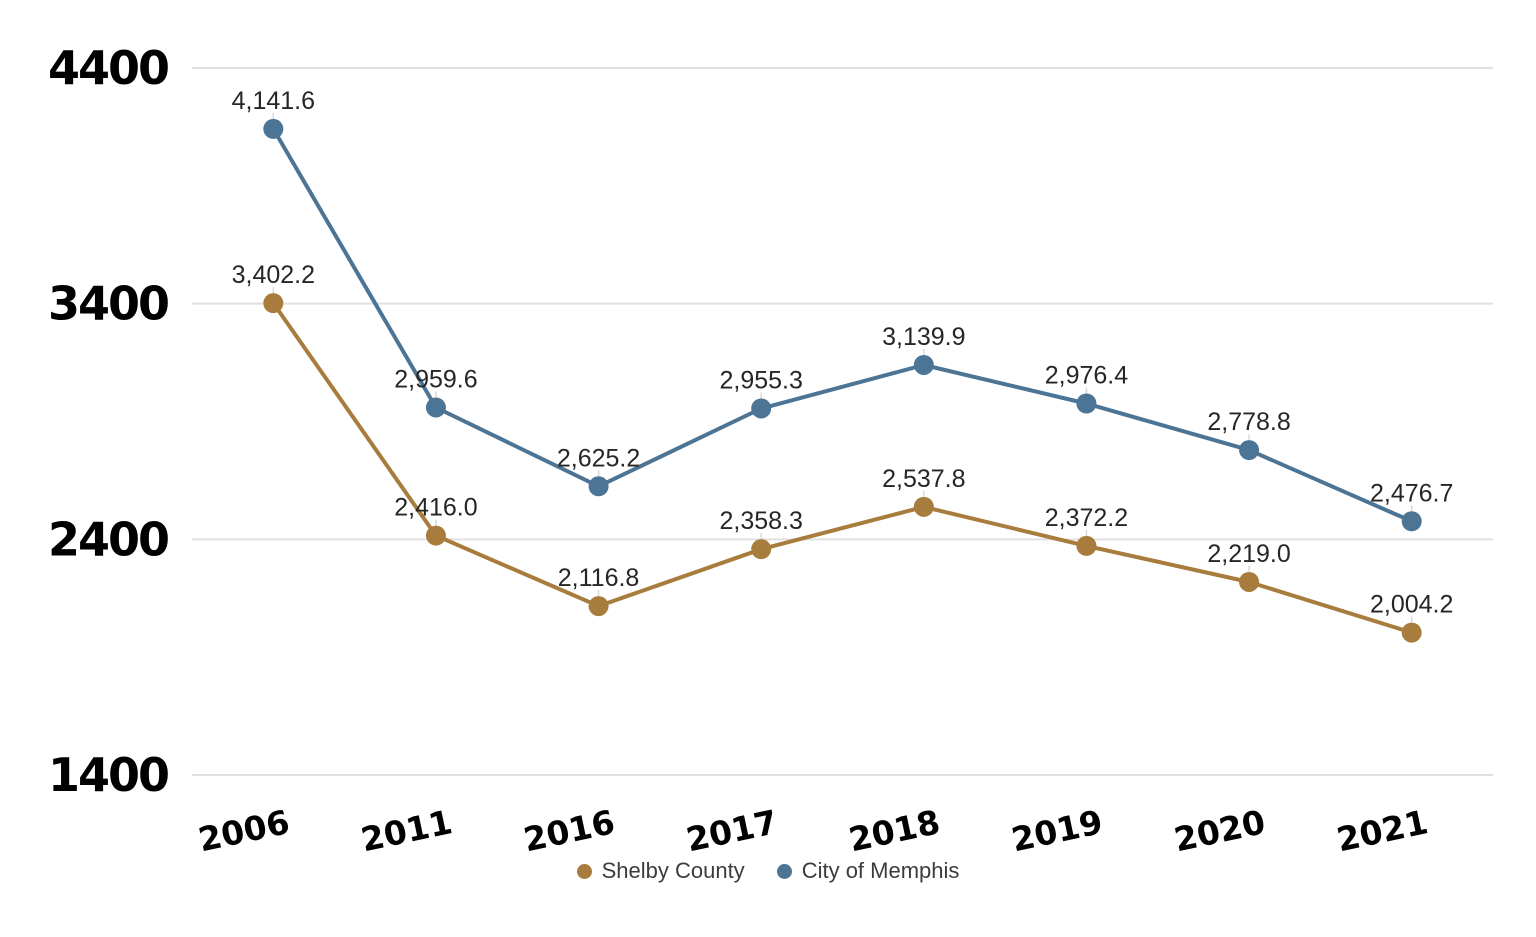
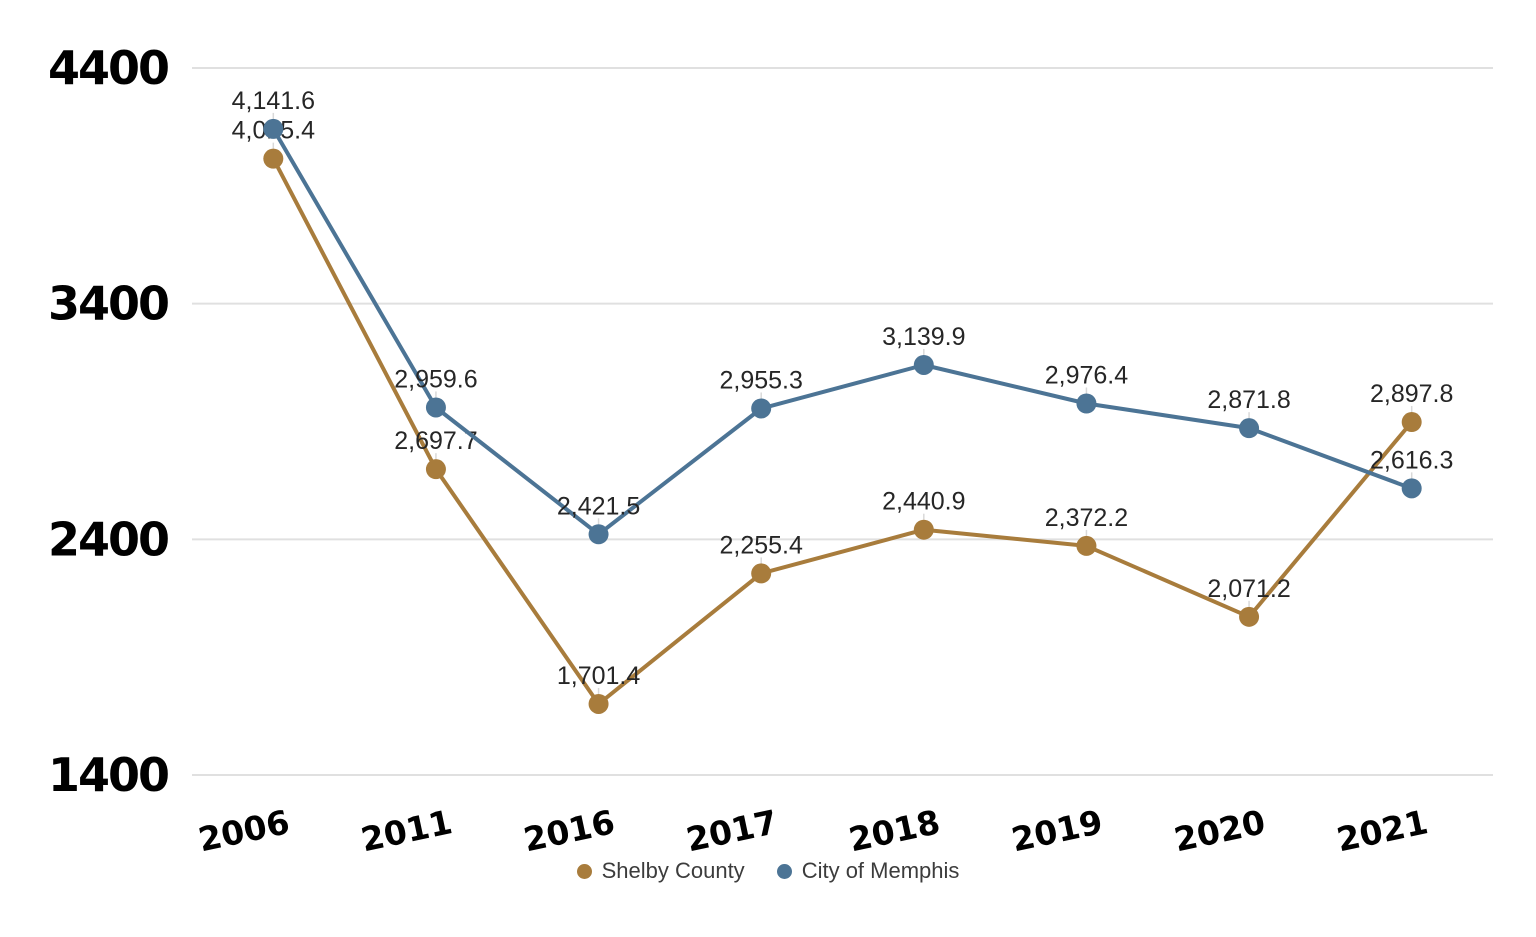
Shelby County/2006: 3,402.2 -> 4,015.4
Shelby County/2011: 2,416.0 -> 2,697.7
Shelby County/2016: 2,116.8 -> 1,701.4
City of Memphis/2016: 2,625.2 -> 2,421.5
Shelby County/2017: 2,358.3 -> 2,255.4
Shelby County/2018: 2,537.8 -> 2,440.9
Shelby County/2020: 2,219.0 -> 2,071.2
City of Memphis/2020: 2,778.8 -> 2,871.8
Shelby County/2021: 2,004.2 -> 2,897.8
City of Memphis/2021: 2,476.7 -> 2,616.3
